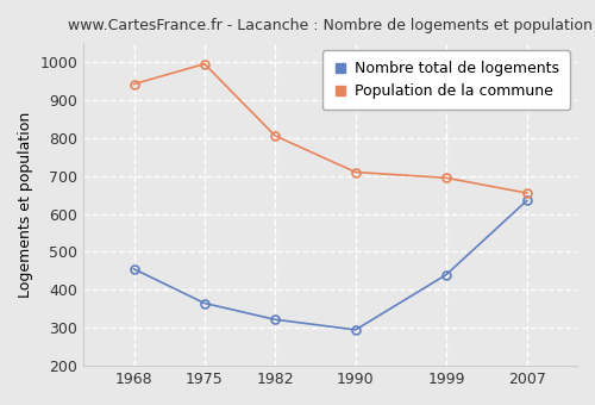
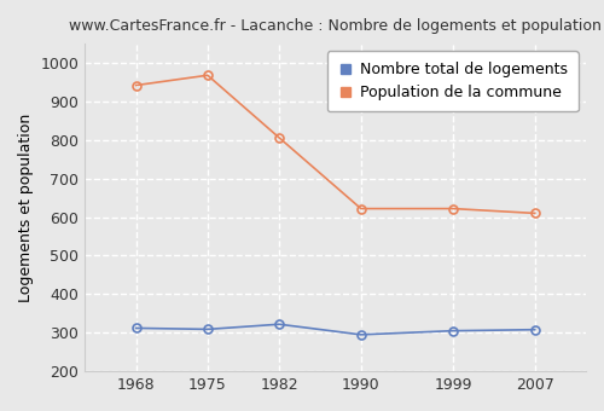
Nombre total de logements/1968: 455 -> 312
Nombre total de logements/1975: 365 -> 309
Population de la commune/1975: 995 -> 968
Population de la commune/1990: 710 -> 622
Nombre total de logements/1999: 440 -> 305
Population de la commune/1999: 695 -> 622
Nombre total de logements/2007: 635 -> 308
Population de la commune/2007: 655 -> 610
